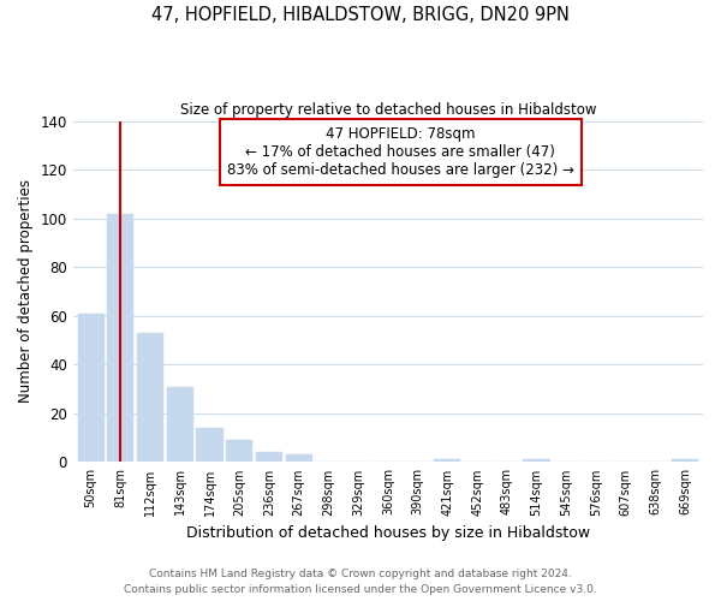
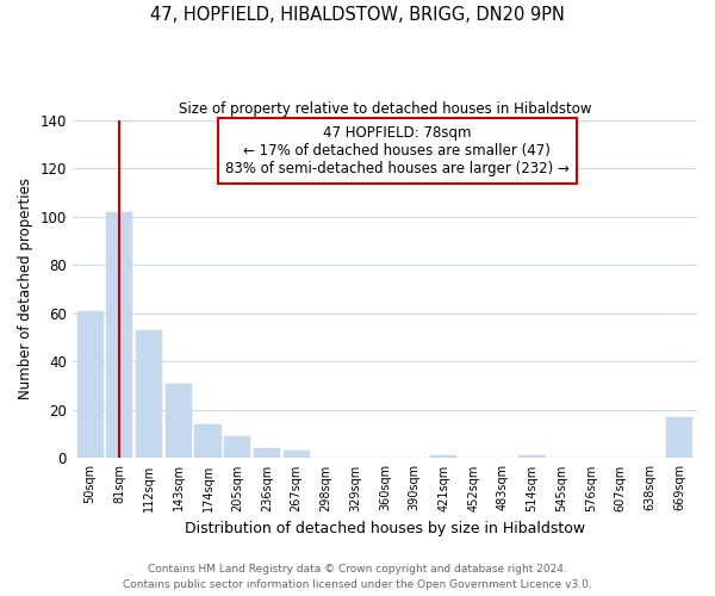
669sqm: 1 -> 17
